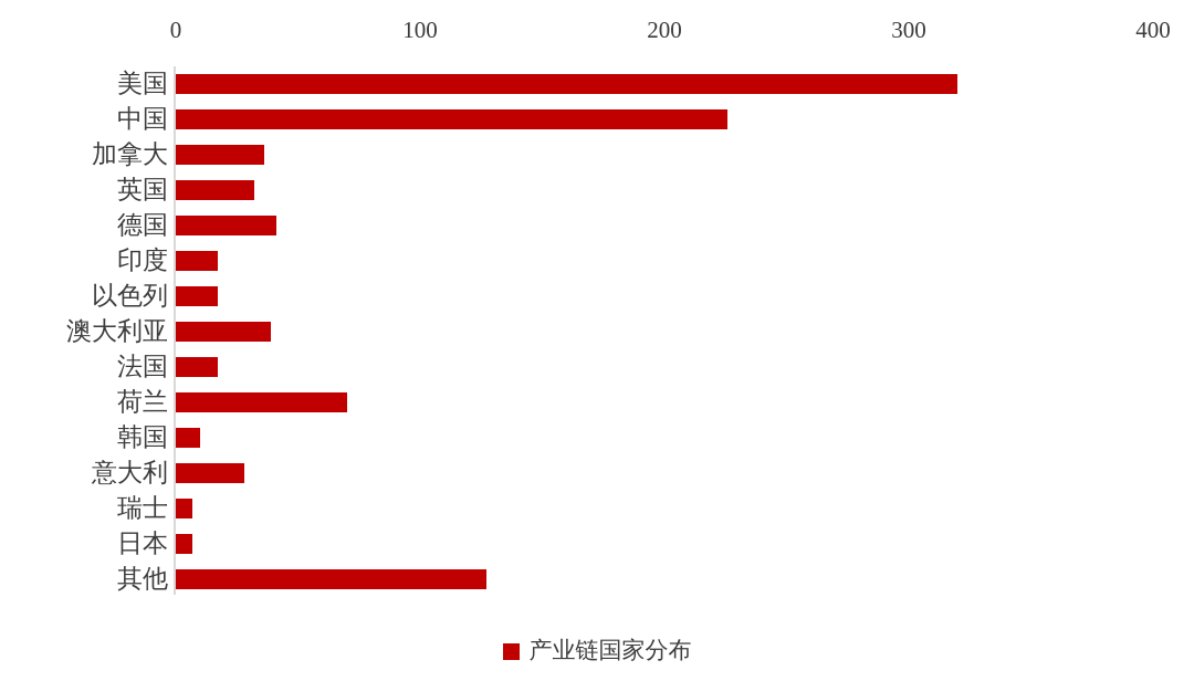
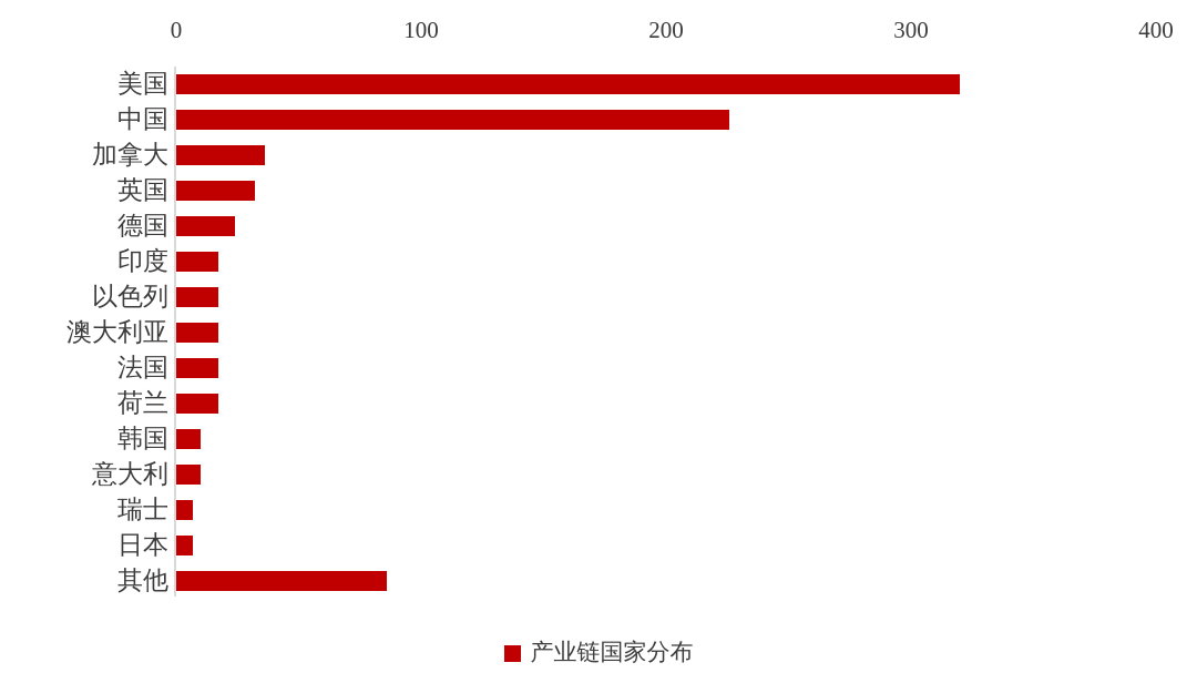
德国: 41 -> 24
澳大利亚: 39 -> 17
荷兰: 70 -> 17
意大利: 28 -> 10
其他: 127 -> 86
